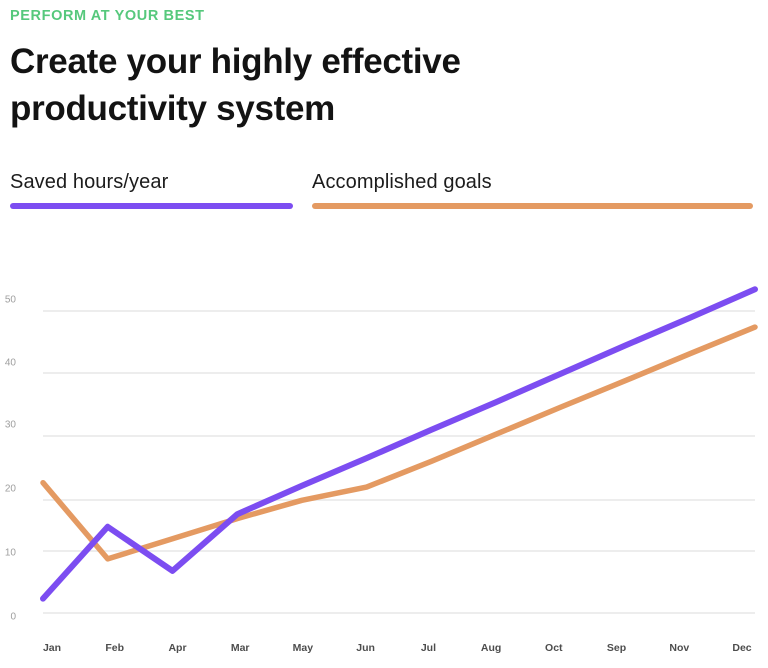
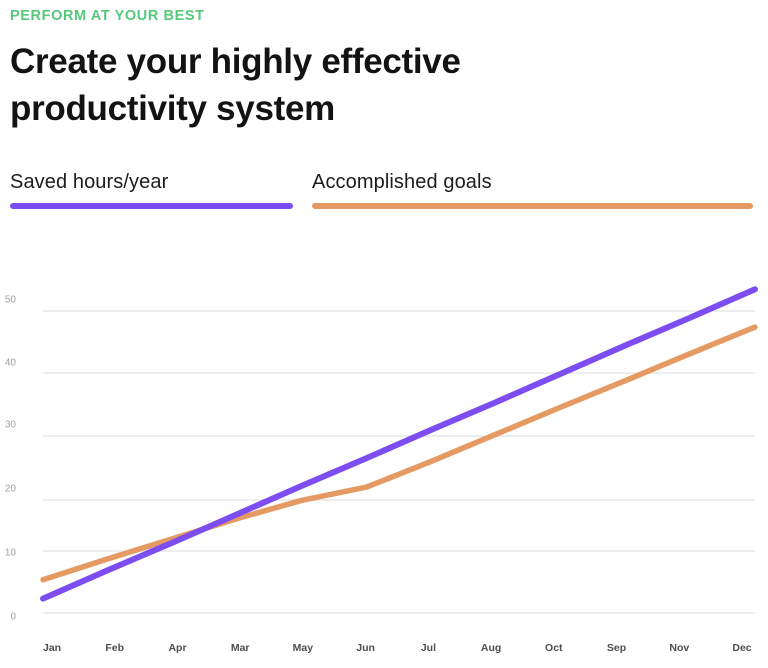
Accomplished goals/Jan: 21 -> 6
Saved hours/year/Feb: 14 -> 7
Saved hours/year/Apr: 7 -> 12
